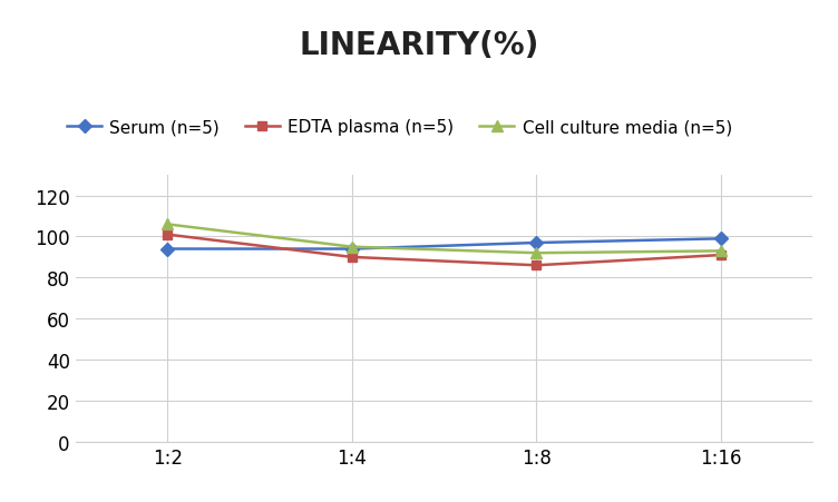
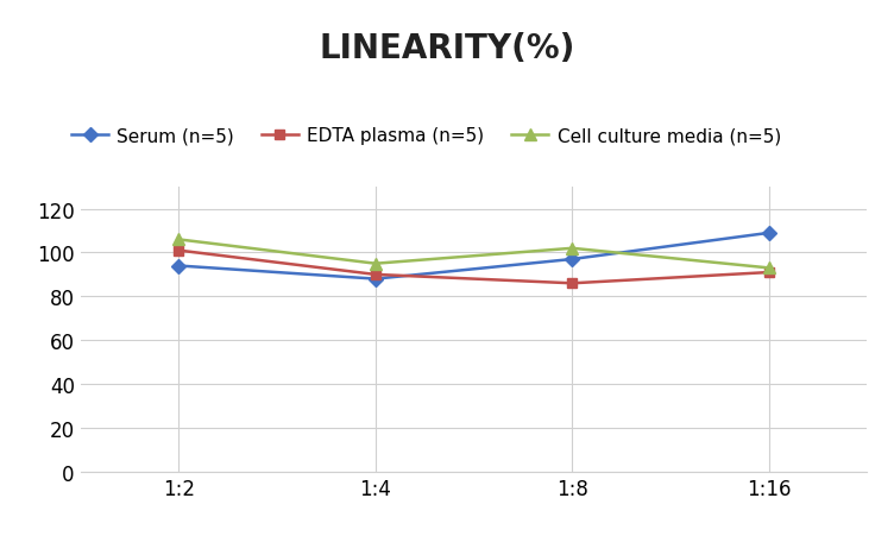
Serum (n=5)/1:4: 94 -> 88
Cell culture media (n=5)/1:8: 92 -> 102
Serum (n=5)/1:16: 99 -> 109
